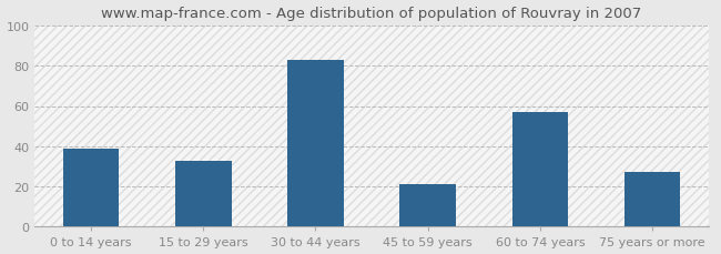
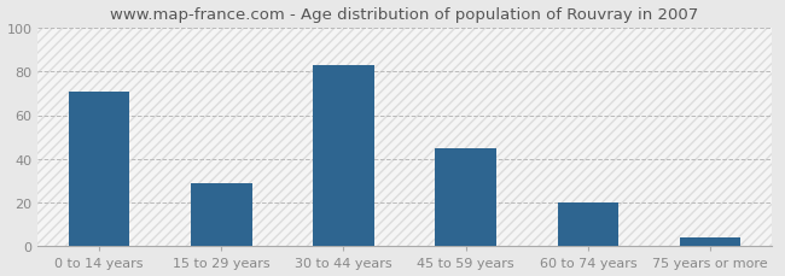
0 to 14 years: 39 -> 71
15 to 29 years: 33 -> 29
45 to 59 years: 21 -> 45
60 to 74 years: 57 -> 20
75 years or more: 27 -> 4
